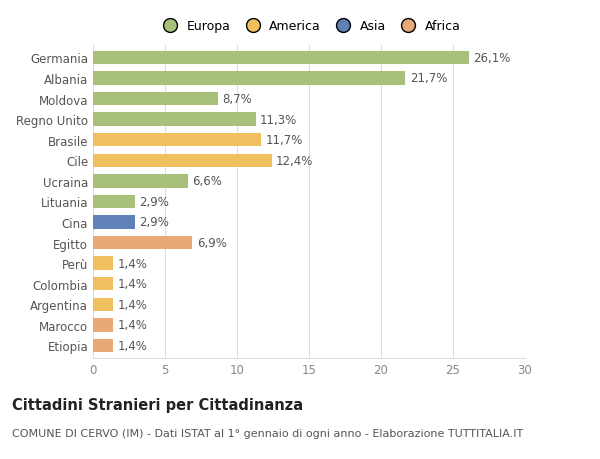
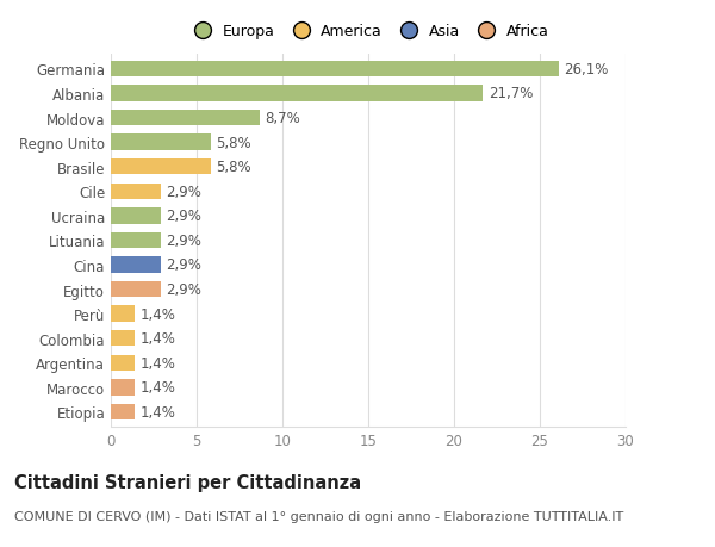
Regno Unito: 11,3% -> 5,8%
Brasile: 11,7% -> 5,8%
Cile: 12,4% -> 2,9%
Ucraina: 6,6% -> 2,9%
Egitto: 6,9% -> 2,9%
